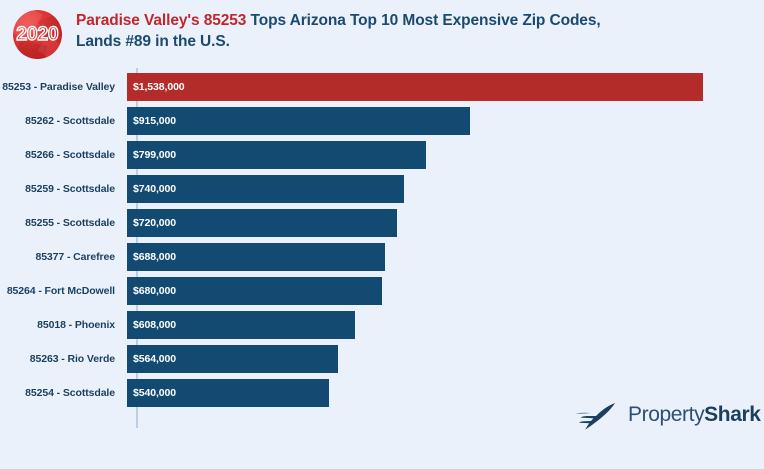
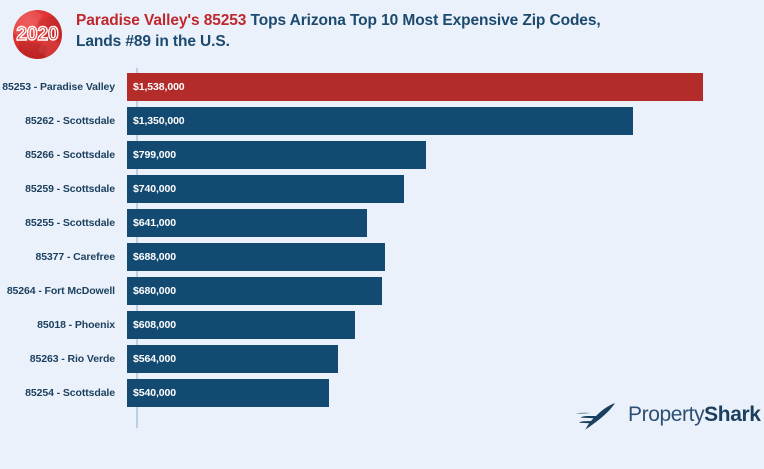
85262 - Scottsdale: $915,000 -> $1,350,000
85255 - Scottsdale: $720,000 -> $641,000
